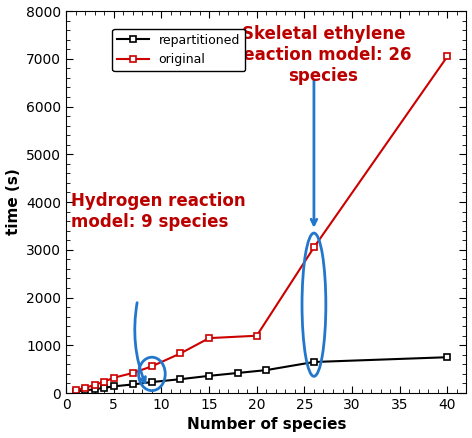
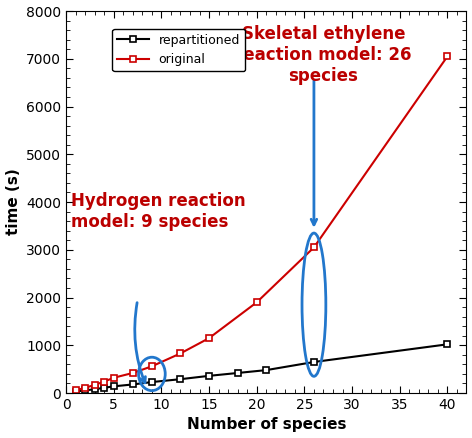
original/20: 1200 -> 1900
repartitioned/40: 750 -> 1020
